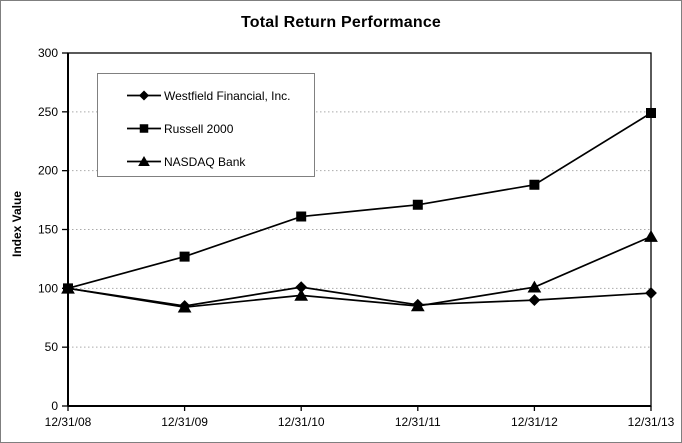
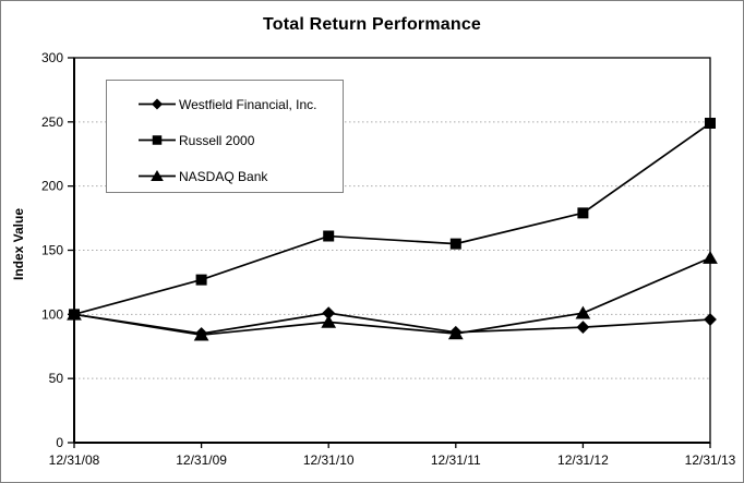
Russell 2000/12/31/11: 171 -> 155
Russell 2000/12/31/12: 188 -> 179
